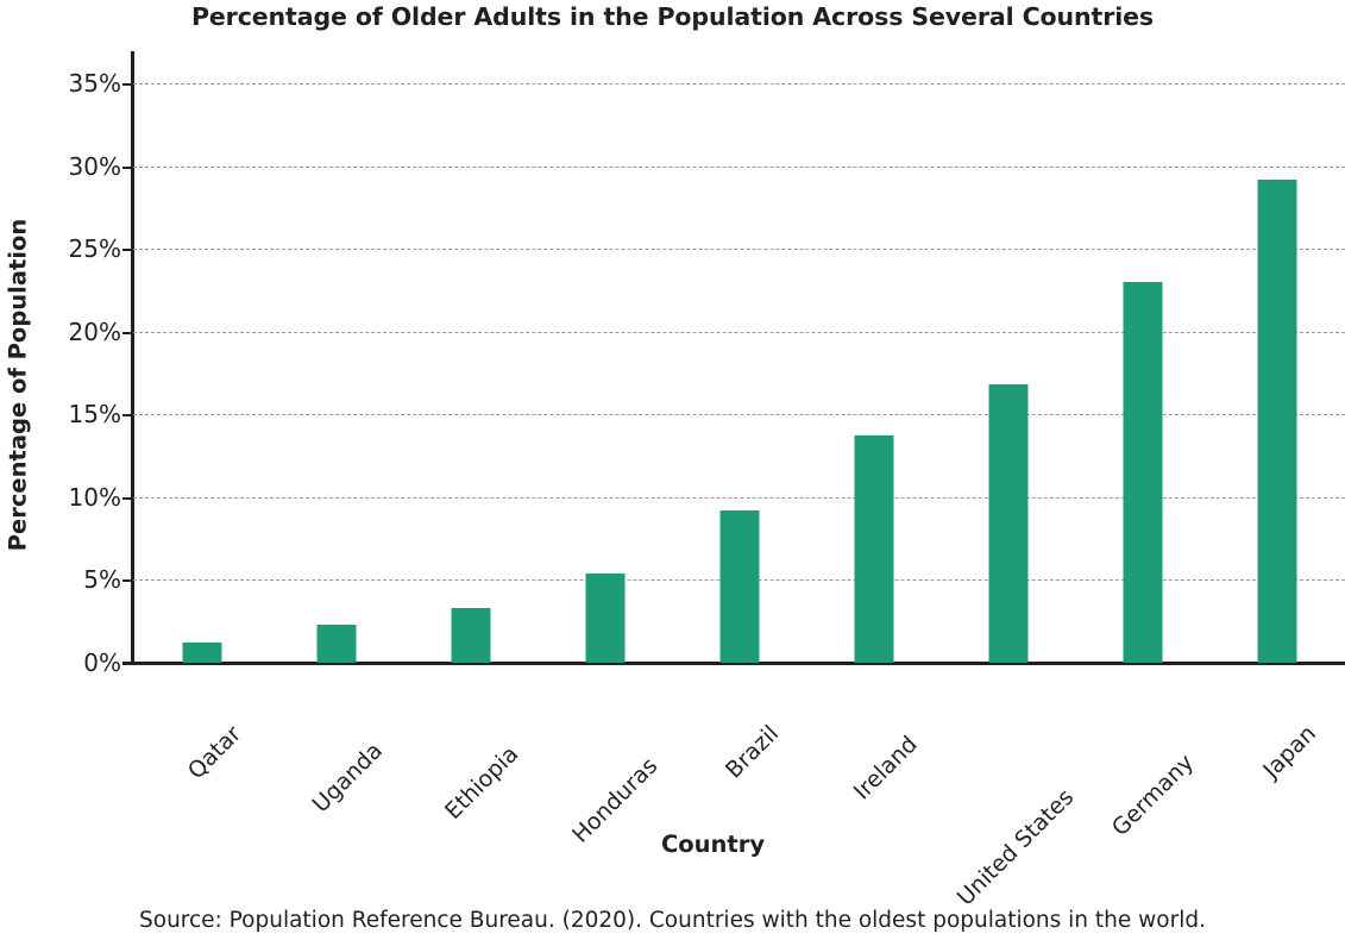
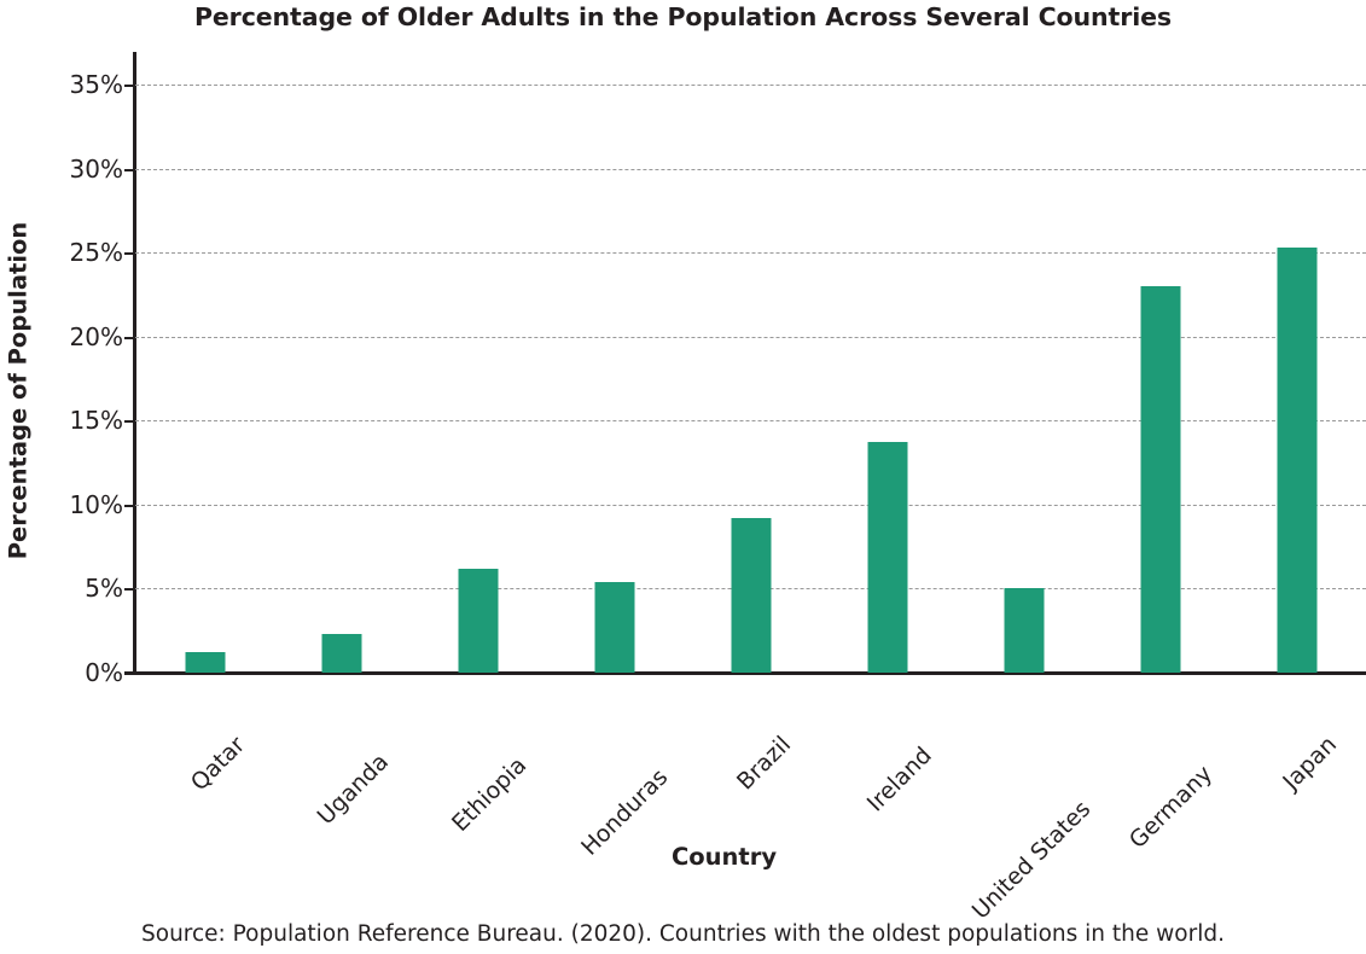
Ethiopia: 3.3% -> 6.2%
United States: 16.8% -> 5.0%
Japan: 29.2% -> 25.3%
